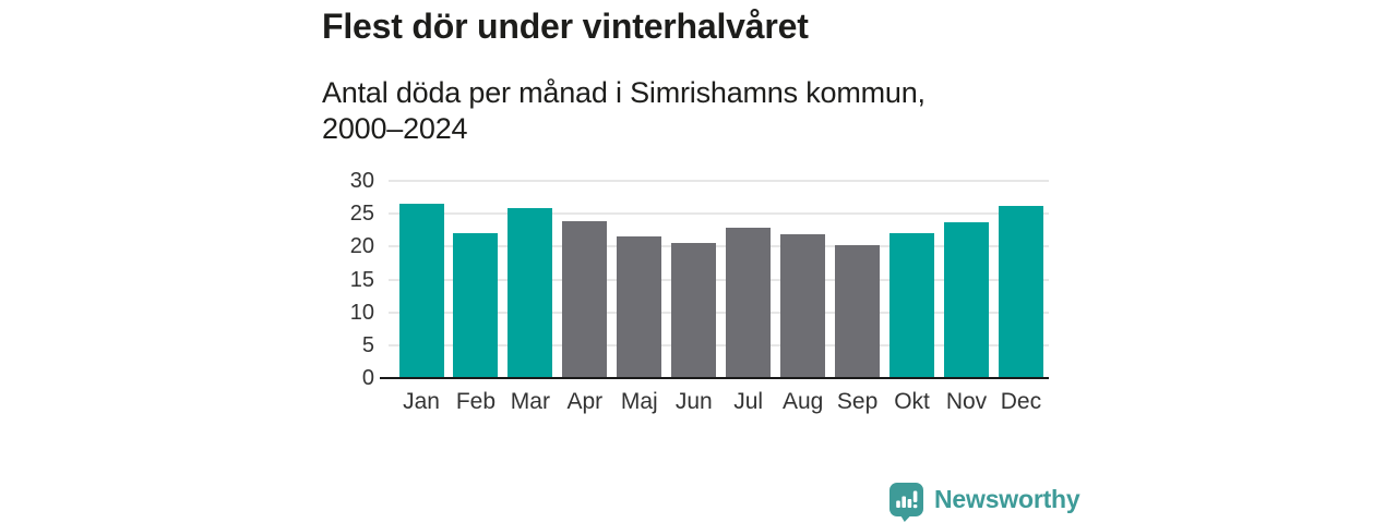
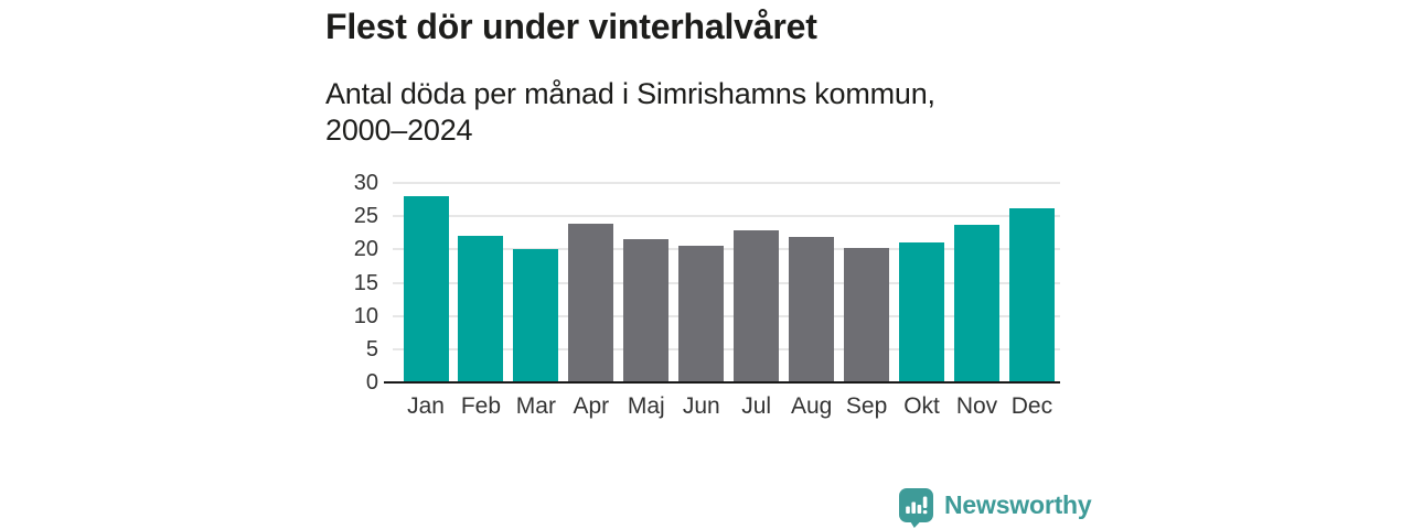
Jan: 27 -> 28
Mar: 26 -> 20
Okt: 22 -> 21
